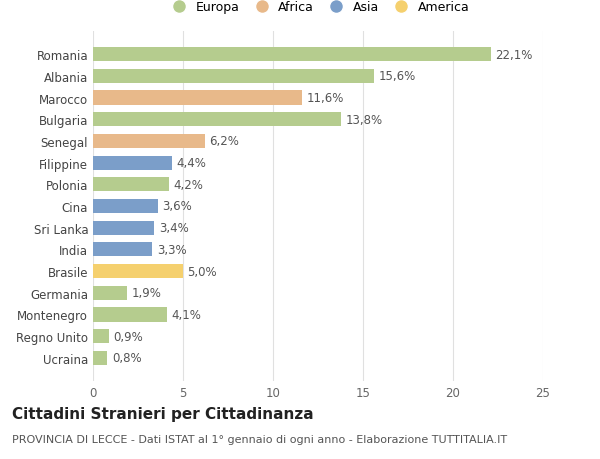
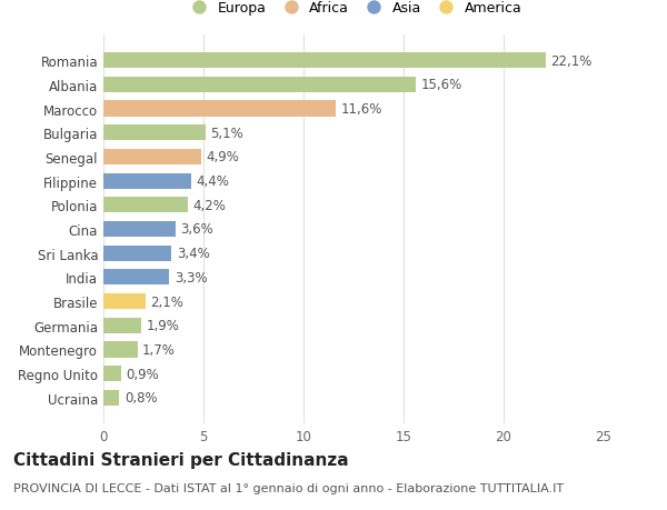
Bulgaria: 13,8% -> 5,1%
Senegal: 6,2% -> 4,9%
Brasile: 5,0% -> 2,1%
Montenegro: 4,1% -> 1,7%
